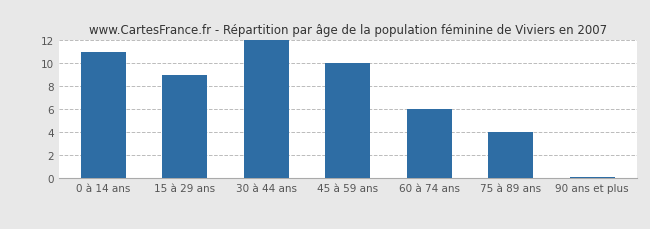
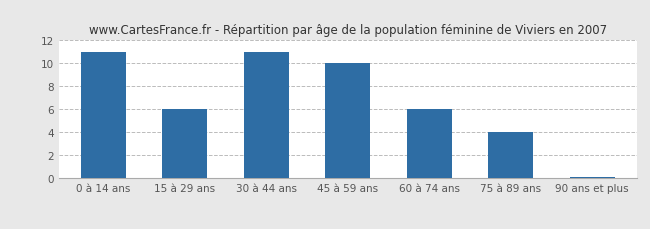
15 à 29 ans: 9.0 -> 6.0
30 à 44 ans: 12.0 -> 11.0
